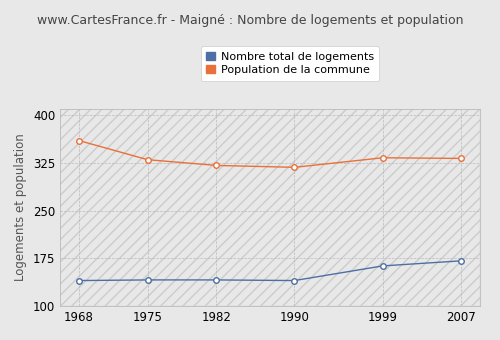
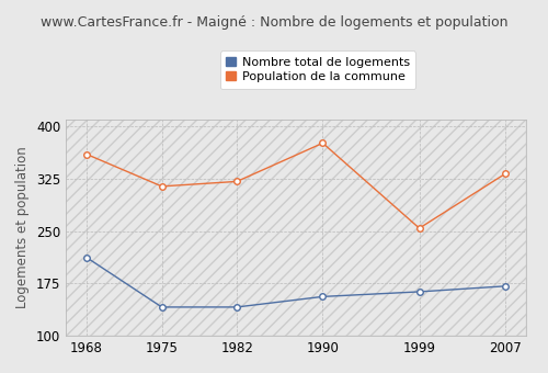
Nombre total de logements/1968: 140 -> 212
Population de la commune/1975: 330 -> 314
Nombre total de logements/1990: 140 -> 156
Population de la commune/1990: 318 -> 376
Population de la commune/1999: 333 -> 254
